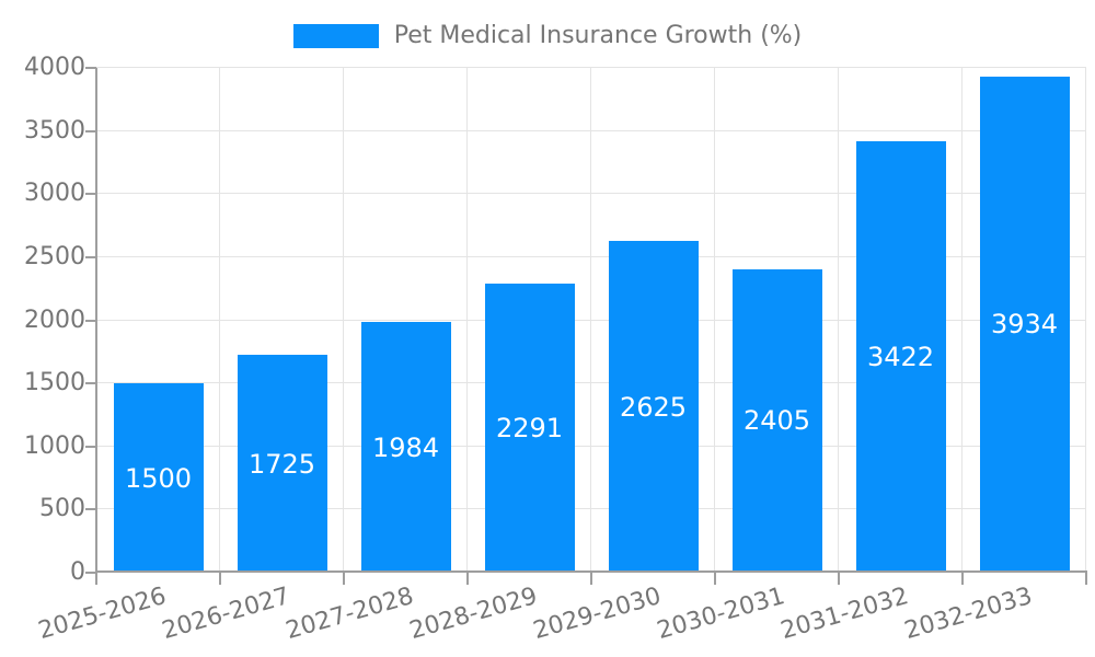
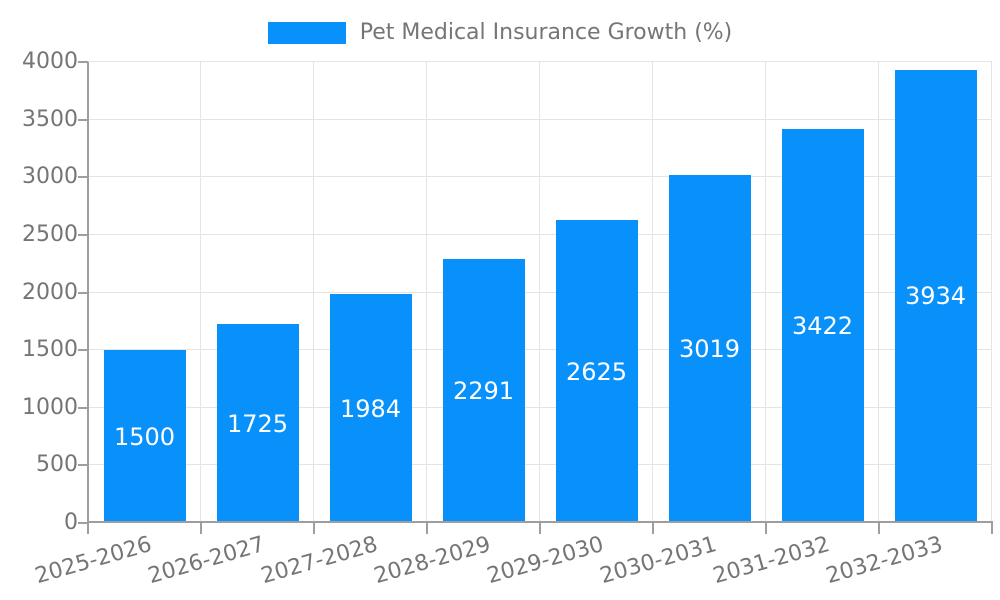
2030-2031: 2405 -> 3019
